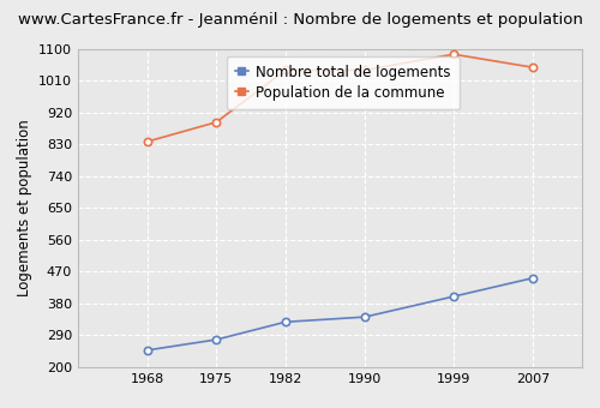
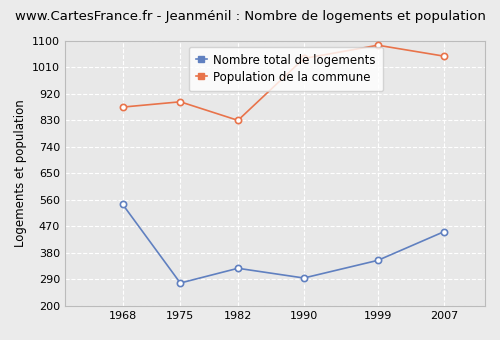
Nombre total de logements/1968: 248 -> 545
Population de la commune/1968: 838 -> 875
Population de la commune/1982: 1040 -> 830
Nombre total de logements/1990: 342 -> 295
Nombre total de logements/1999: 400 -> 355
